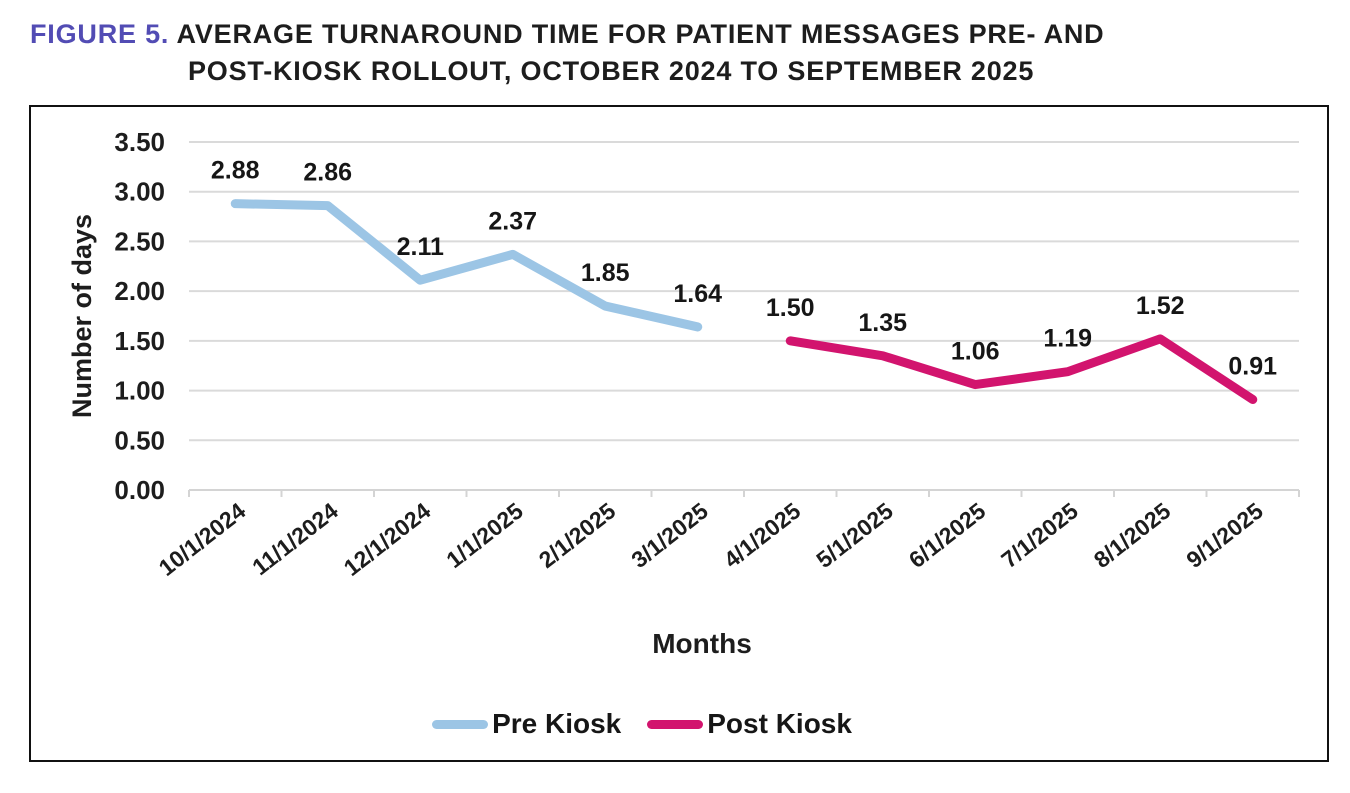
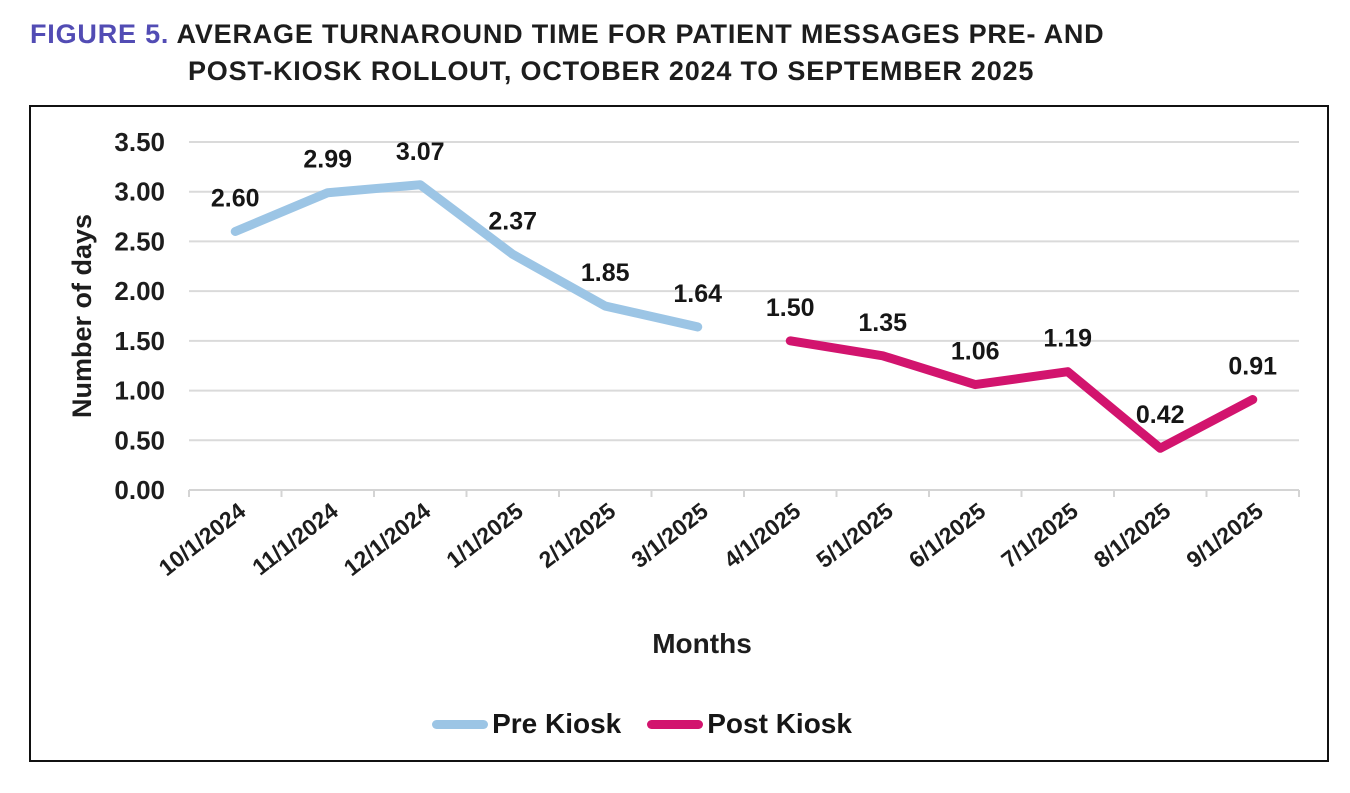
Pre Kiosk/10/1/2024: 2.88 -> 2.60
Pre Kiosk/11/1/2024: 2.86 -> 2.99
Pre Kiosk/12/1/2024: 2.11 -> 3.07
Post Kiosk/8/1/2025: 1.52 -> 0.42
